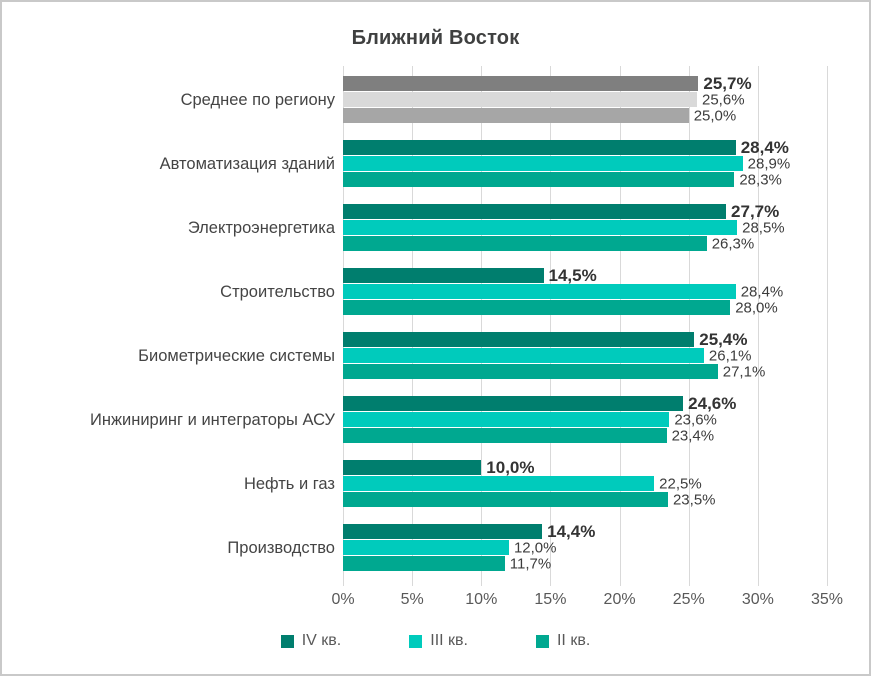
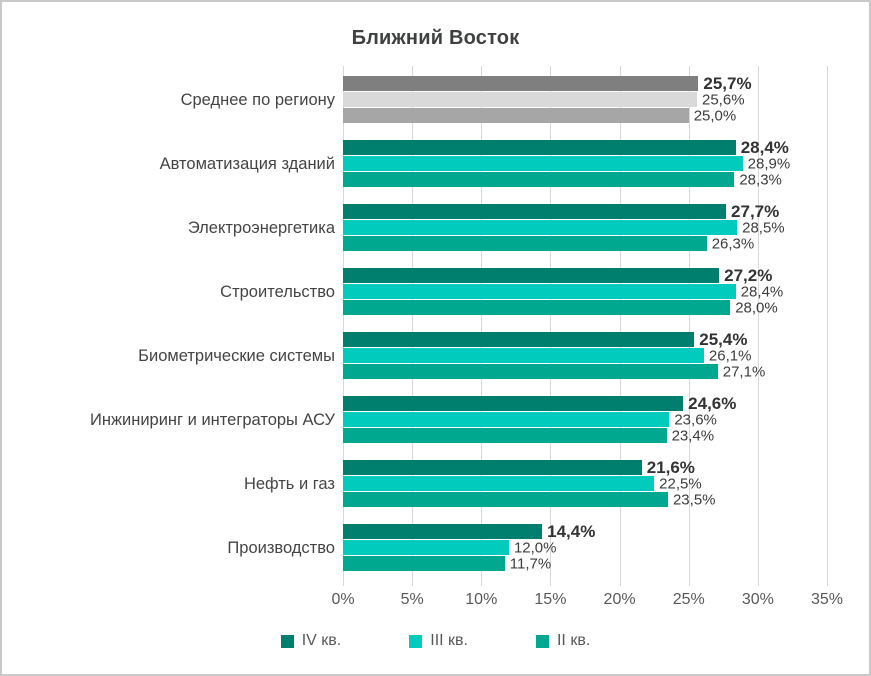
IV кв./Строительство: 14,5% -> 27,2%
IV кв./Нефть и газ: 10,0% -> 21,6%
